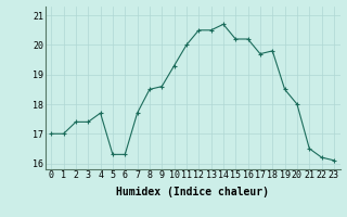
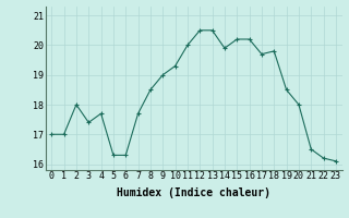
2: 17.4 -> 18.0
9: 18.6 -> 19.0
14: 20.7 -> 19.9
